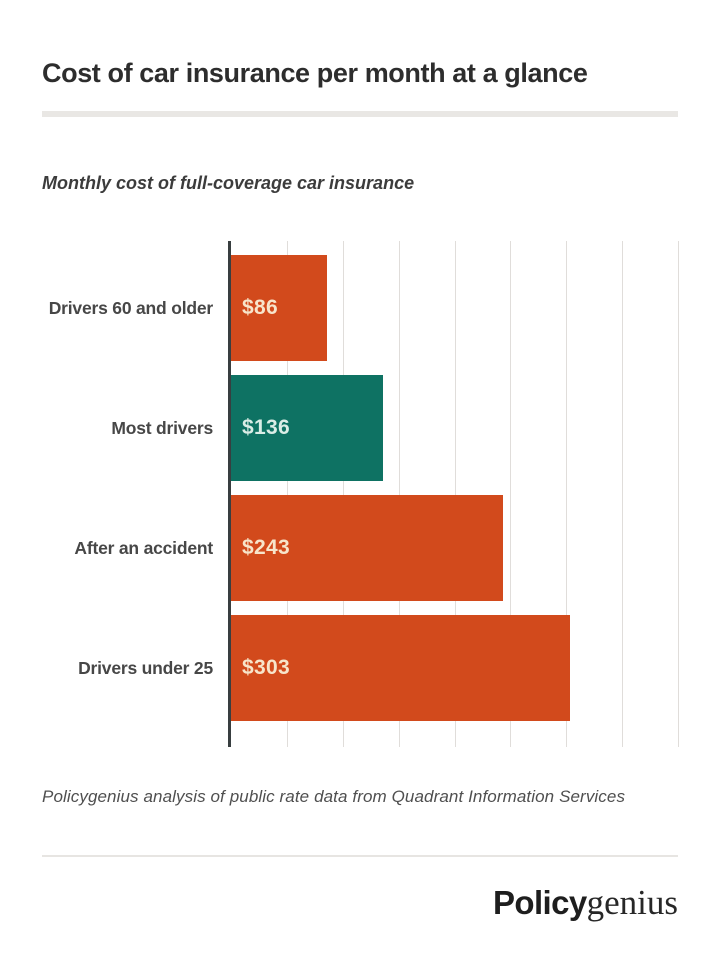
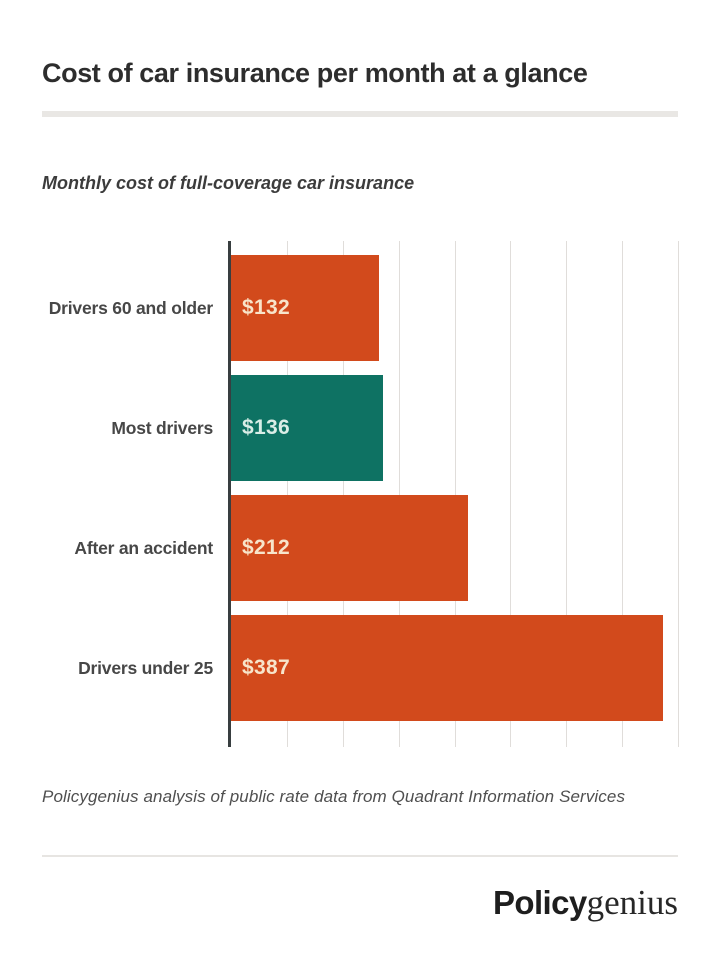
Drivers 60 and older: $86 -> $132
After an accident: $243 -> $212
Drivers under 25: $303 -> $387
